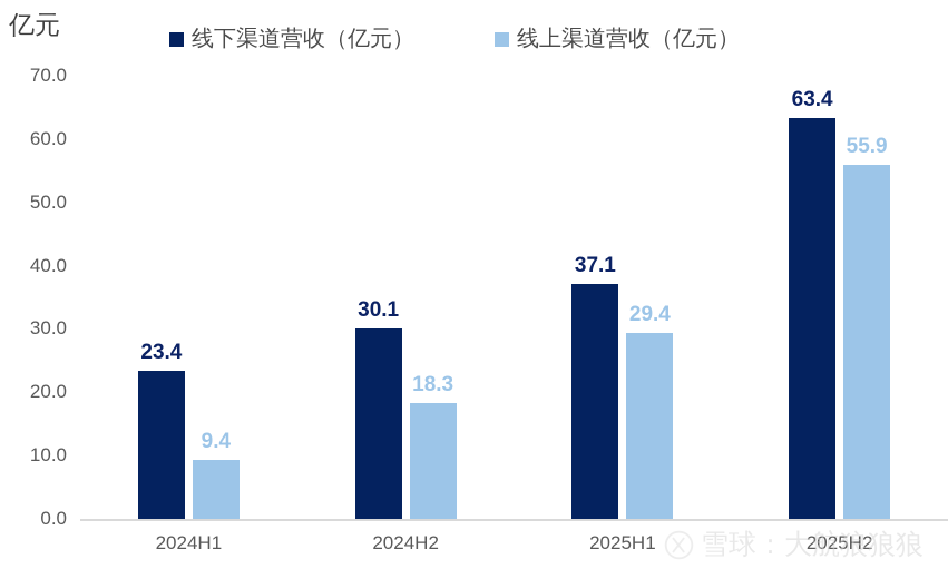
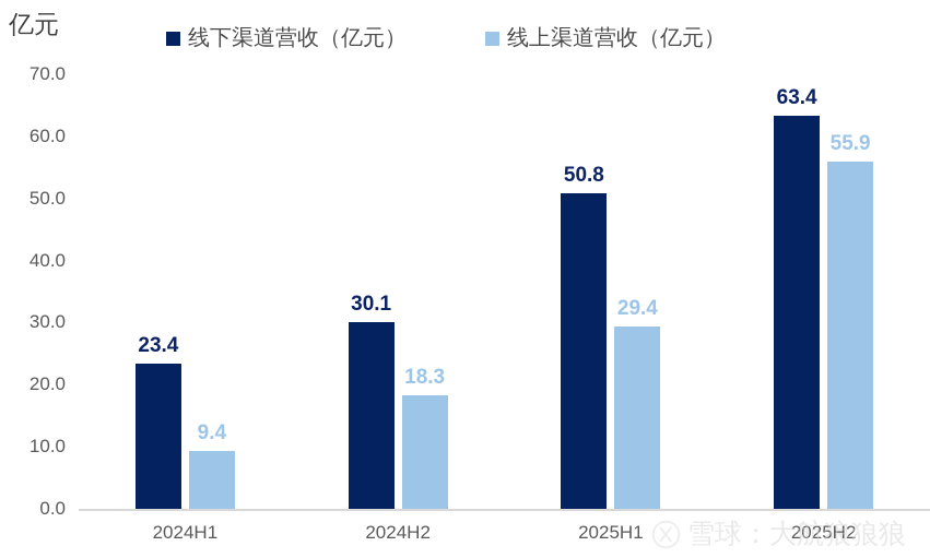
线下渠道营收（亿元）/2025H1: 37.1 -> 50.8
